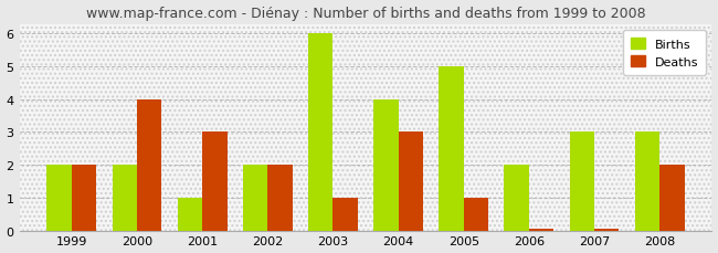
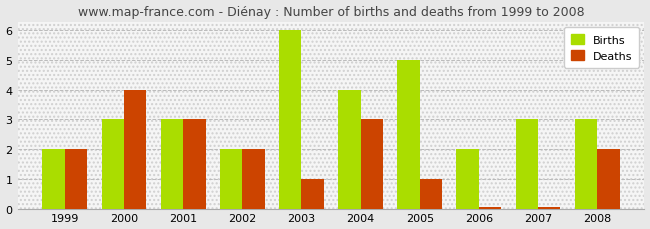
Births/2000: 2 -> 3
Births/2001: 1 -> 3
